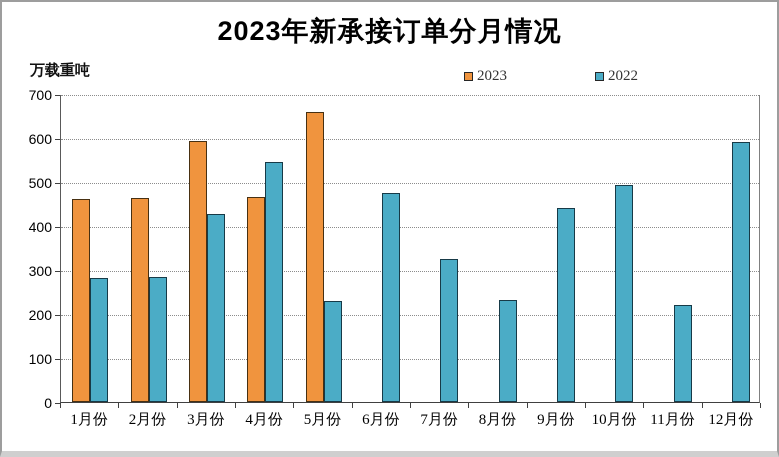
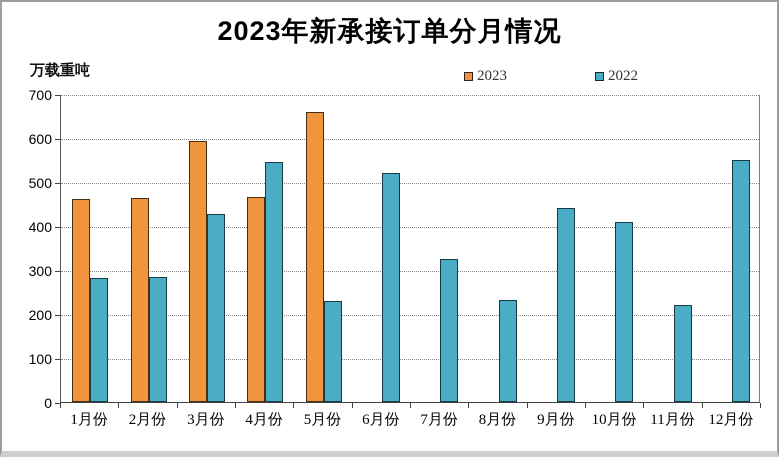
2022/6月份: 480 -> 520
2022/10月份: 490 -> 410
2022/12月份: 590 -> 550
